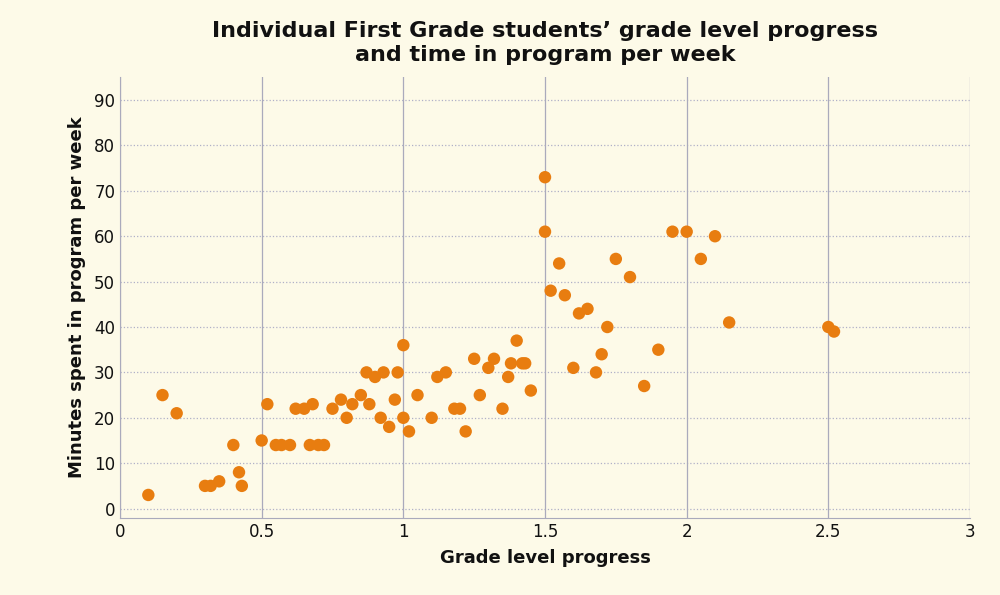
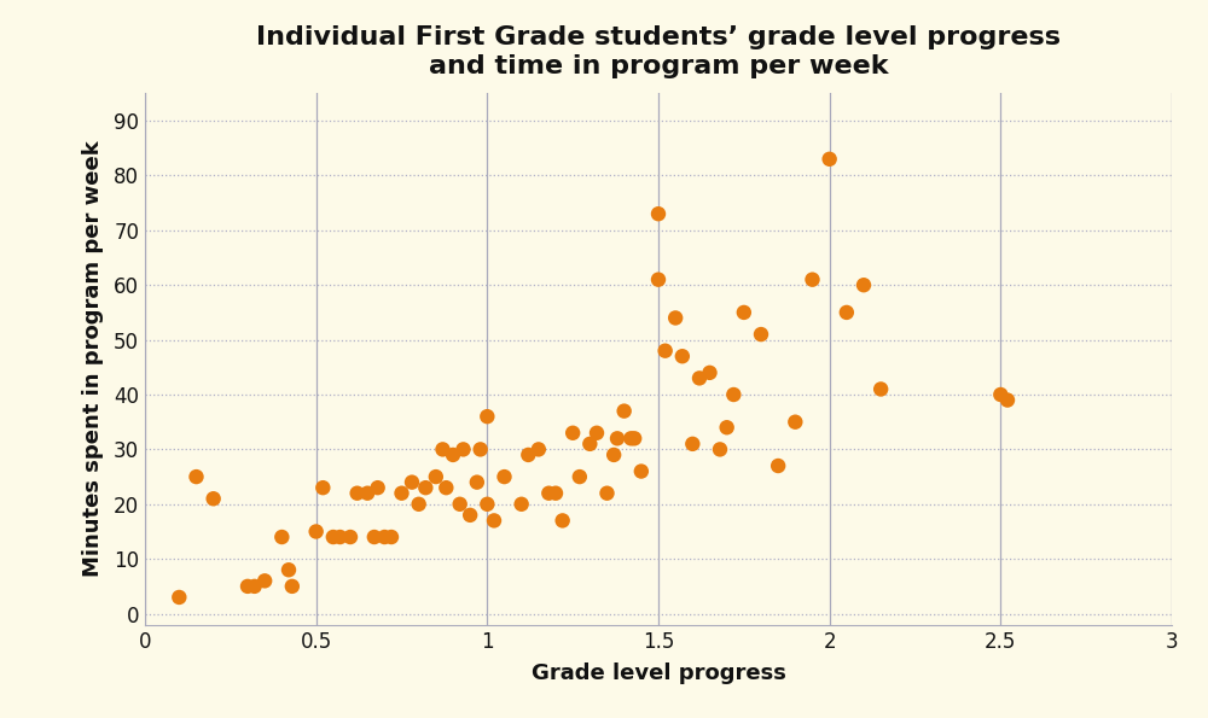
2: 61 -> 83
